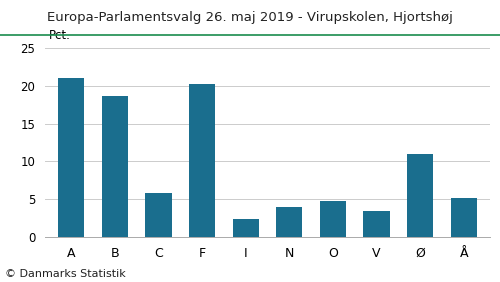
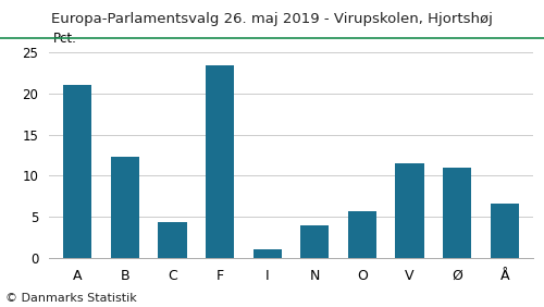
B: 18.6 -> 12.3
C: 5.8 -> 4.4
F: 20.2 -> 23.4
I: 2.4 -> 1.1
O: 4.8 -> 5.7
V: 3.4 -> 11.5
Å: 5.2 -> 6.6
